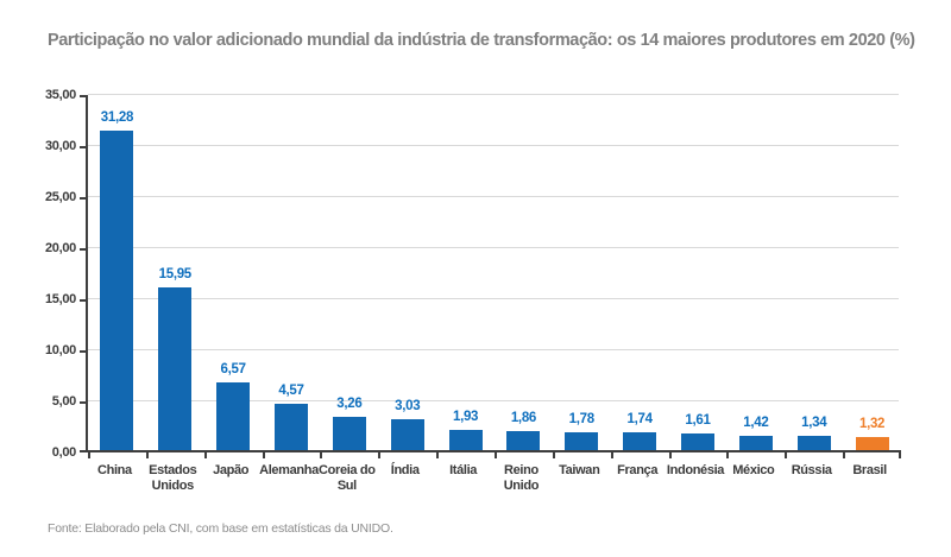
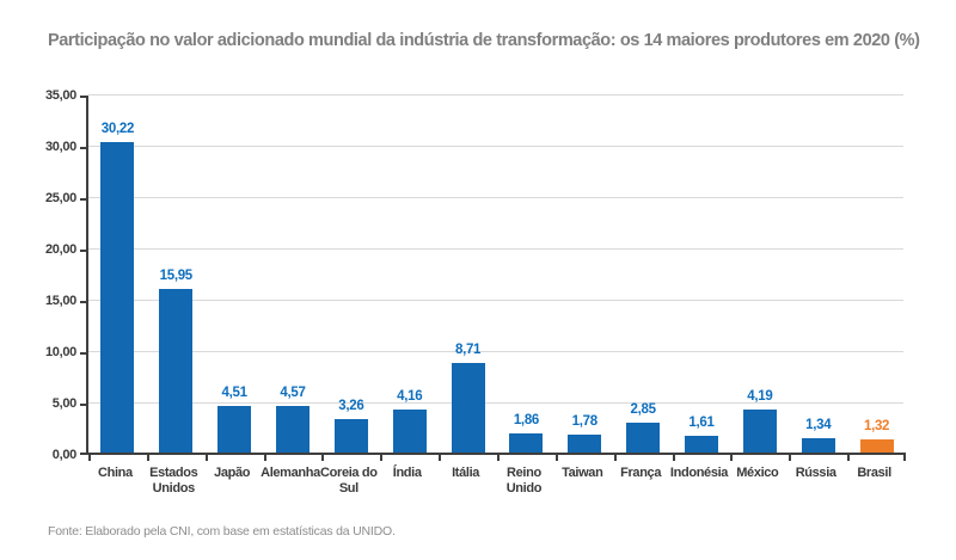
China: 31,28 -> 30,22
Japão: 6,57 -> 4,51
Índia: 3,03 -> 4,16
Itália: 1,93 -> 8,71
França: 1,74 -> 2,85
México: 1,42 -> 4,19
